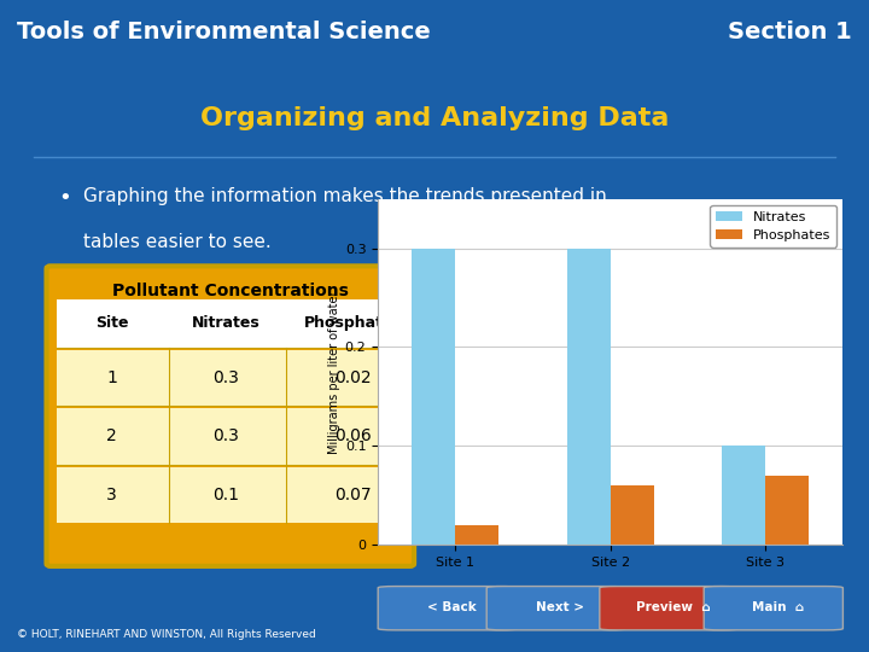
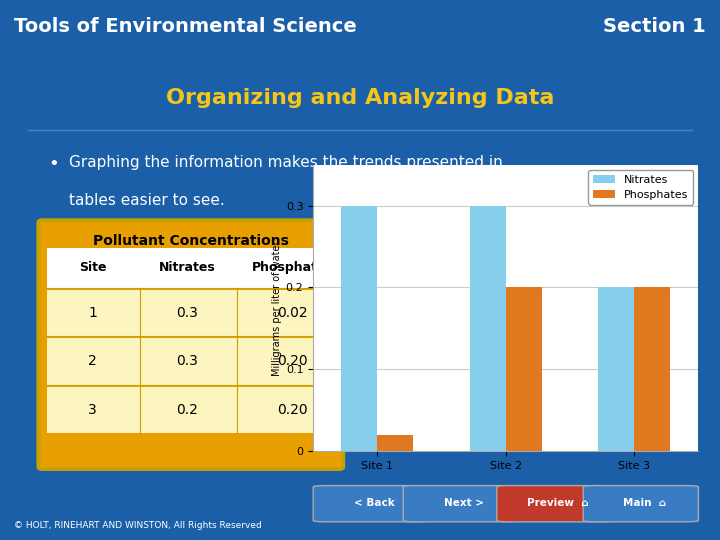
Phosphates/Site 2: 0.1 -> 0.2
Nitrates/Site 3: 0.1 -> 0.2
Phosphates/Site 3: 0.07 -> 0.20
